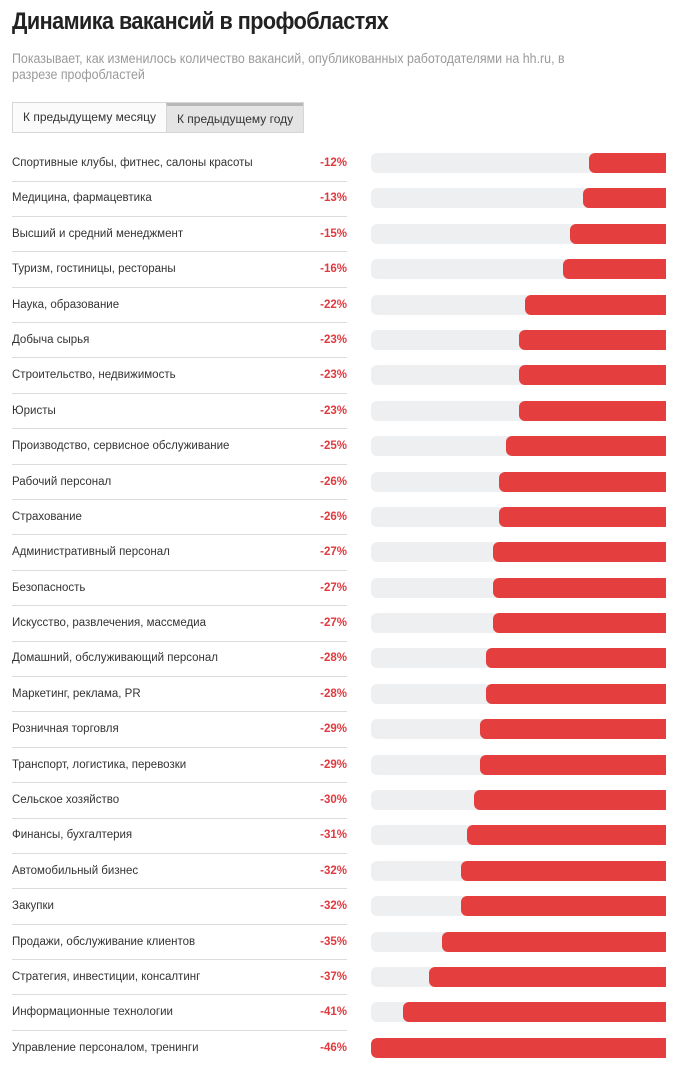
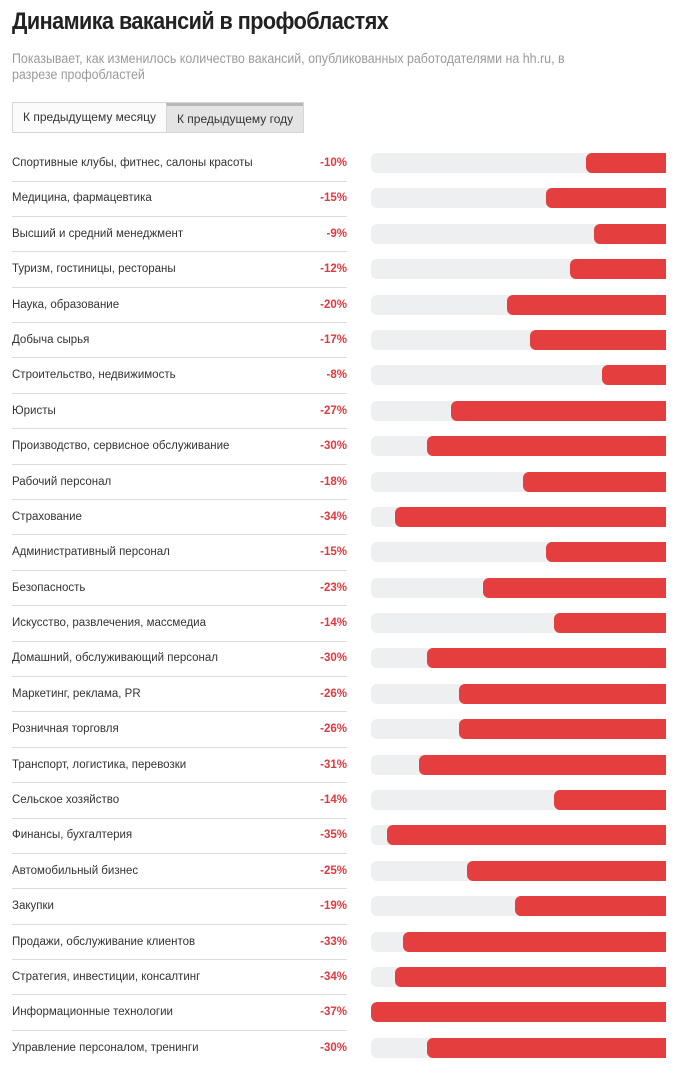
Спортивные клубы, фитнес, салоны красоты: -12% -> -10%
Медицина, фармацевтика: -13% -> -15%
Высший и средний менеджмент: -15% -> -9%
Туризм, гостиницы, рестораны: -16% -> -12%
Наука, образование: -22% -> -20%
Добыча сырья: -23% -> -17%
Строительство, недвижимость: -23% -> -8%
Юристы: -23% -> -27%
Производство, сервисное обслуживание: -25% -> -30%
Рабочий персонал: -26% -> -18%
Страхование: -26% -> -34%
Административный персонал: -27% -> -15%
Безопасность: -27% -> -23%
Искусство, развлечения, массмедиа: -27% -> -14%
Домашний, обслуживающий персонал: -28% -> -30%
Маркетинг, реклама, PR: -28% -> -26%
Розничная торговля: -29% -> -26%
Транспорт, логистика, перевозки: -29% -> -31%
Сельское хозяйство: -30% -> -14%
Финансы, бухгалтерия: -31% -> -35%
Автомобильный бизнес: -32% -> -25%
Закупки: -32% -> -19%
Продажи, обслуживание клиентов: -35% -> -33%
Стратегия, инвестиции, консалтинг: -37% -> -34%
Информационные технологии: -41% -> -37%
Управление персоналом, тренинги: -46% -> -30%
